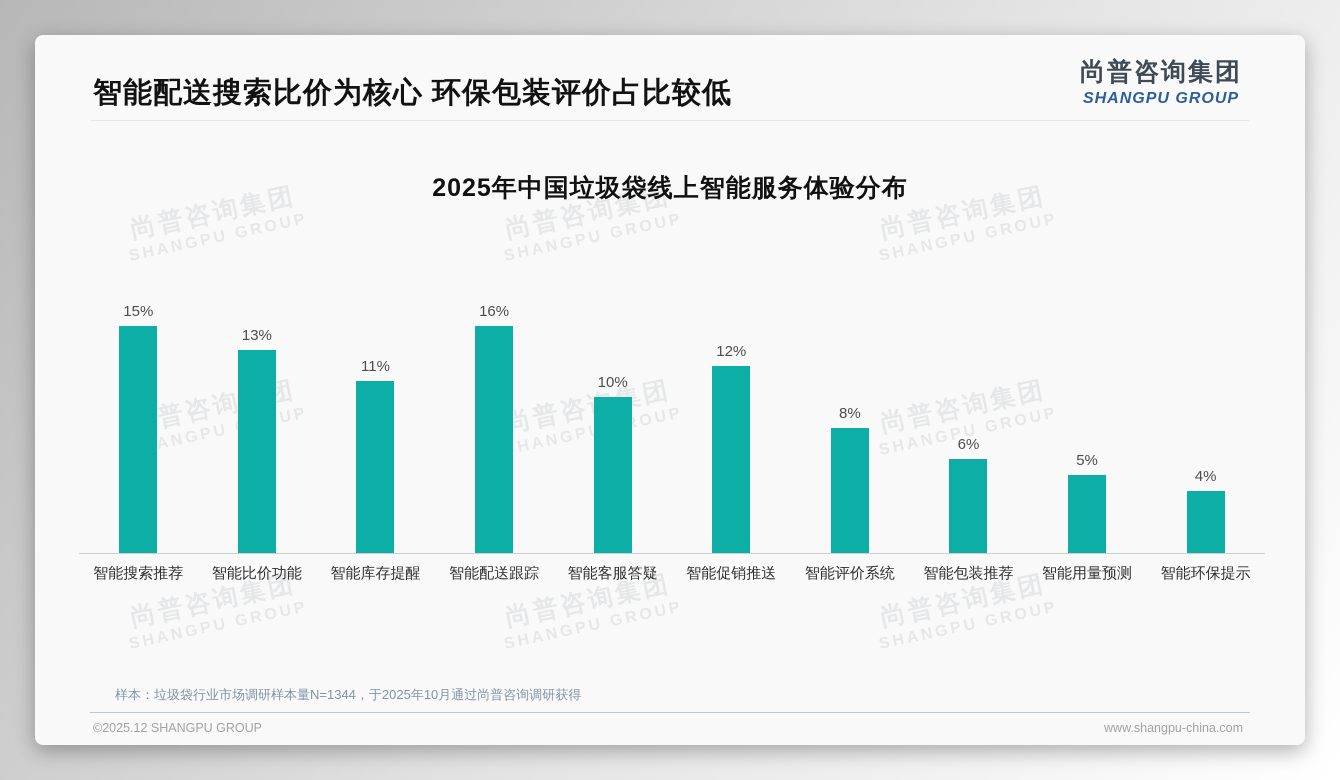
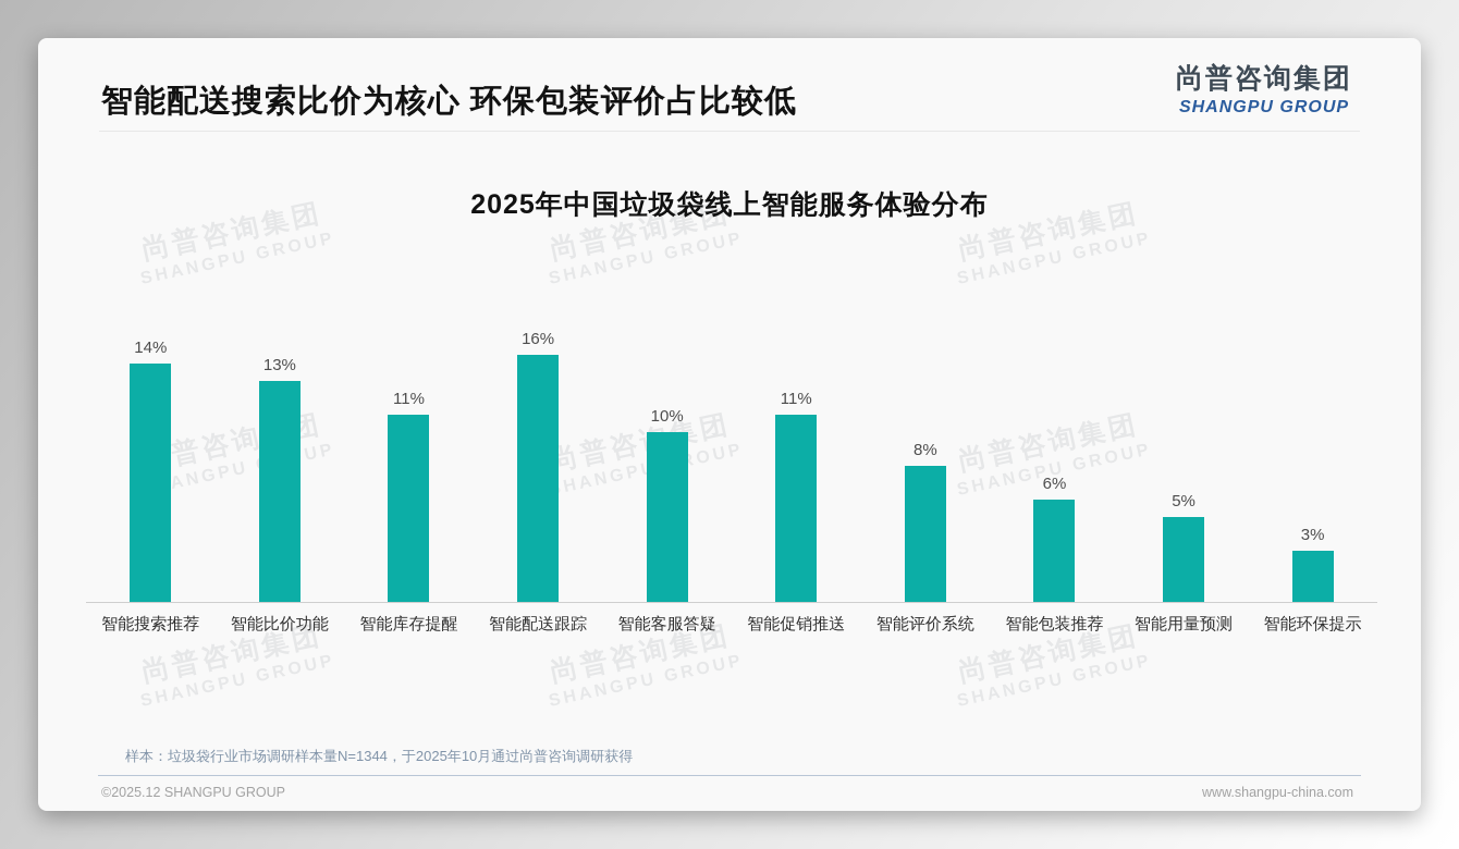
智能搜索推荐: 15% -> 14%
智能促销推送: 12% -> 11%
智能环保提示: 4% -> 3%
